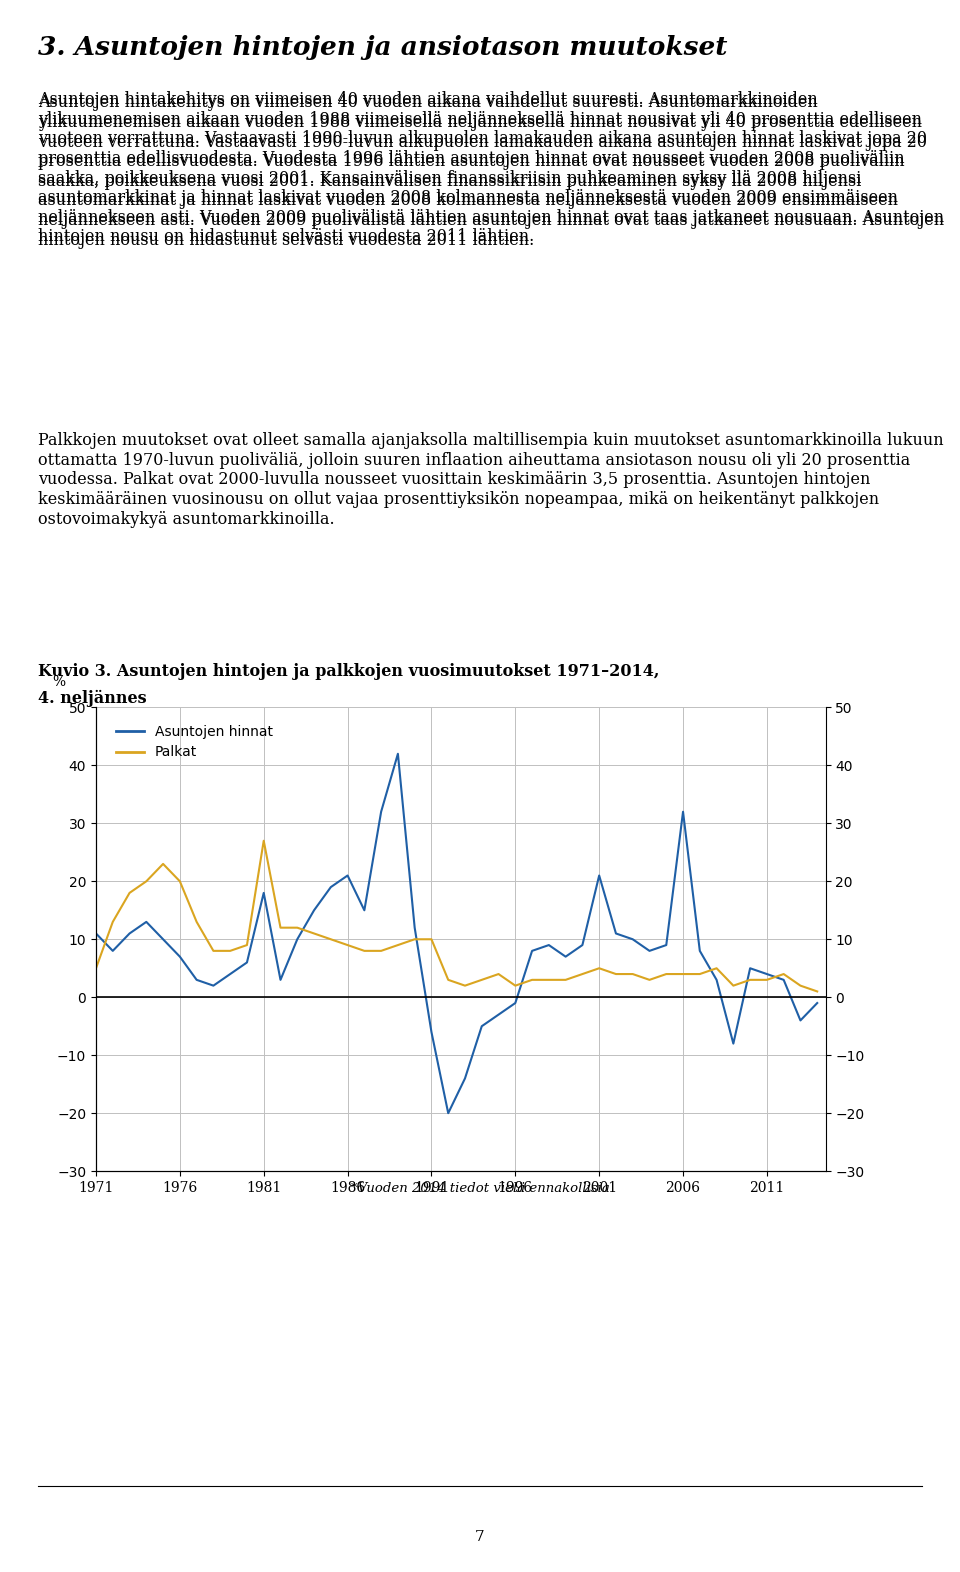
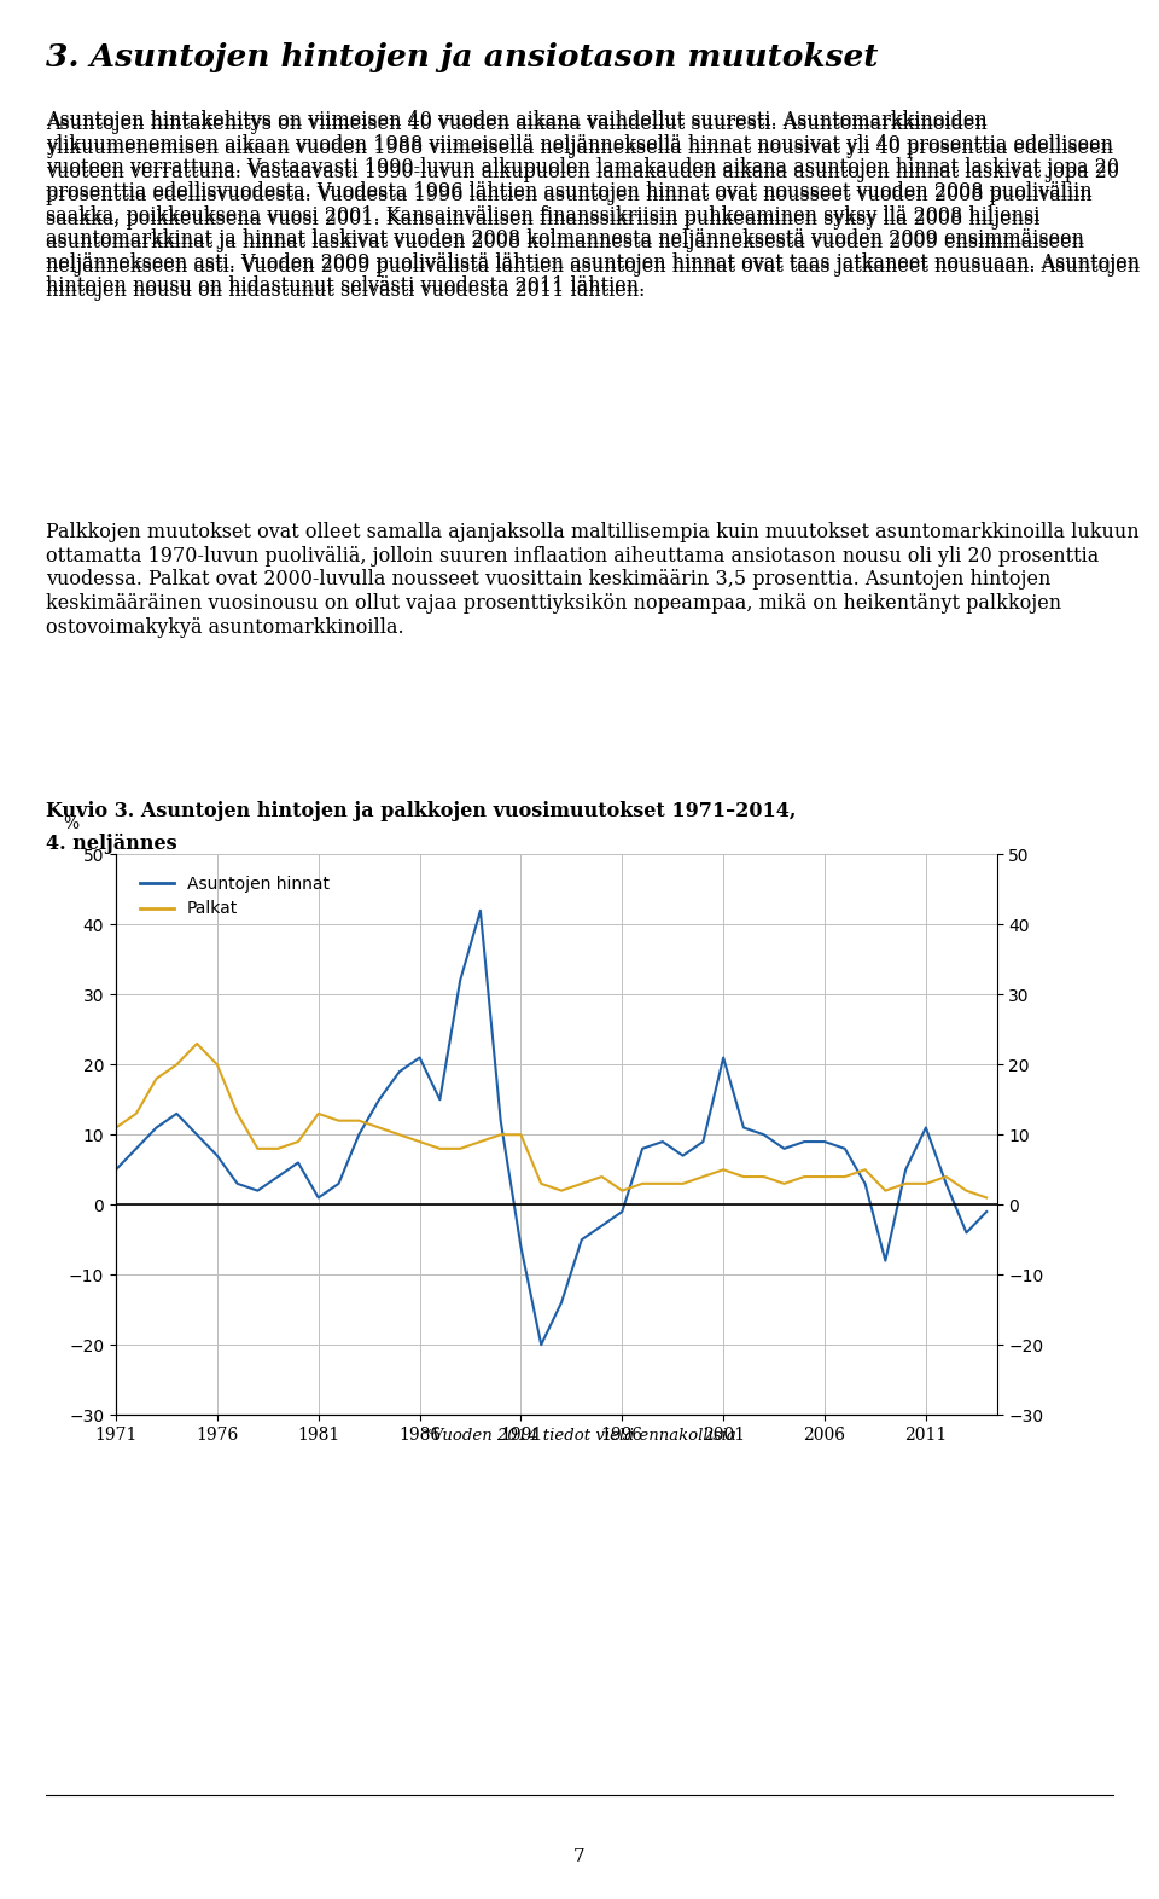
Asuntojen hinnat/1971: 11 -> 5
Palkat/1971: 5 -> 11
Asuntojen hinnat/1981: 18 -> 1
Palkat/1981: 27 -> 13
Asuntojen hinnat/2006: 32 -> 9
Asuntojen hinnat/2011: 4 -> 11
